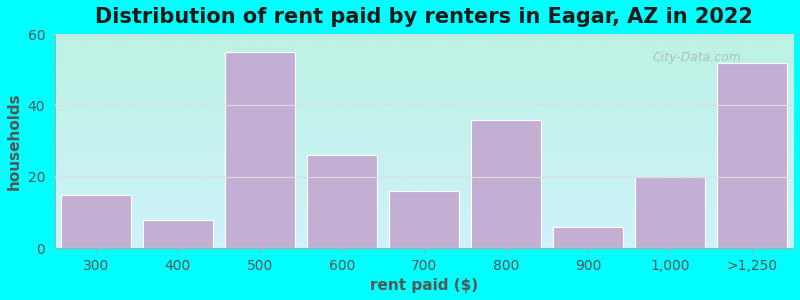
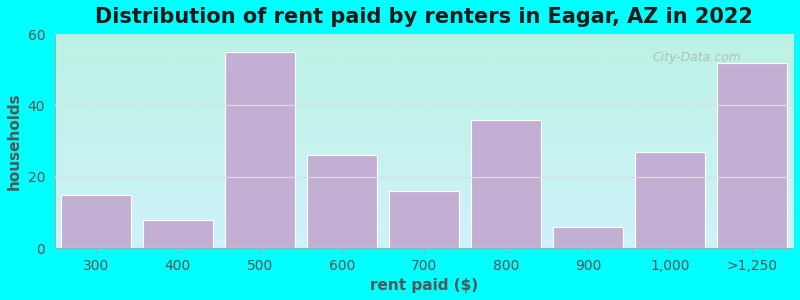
1,000: 20 -> 27
